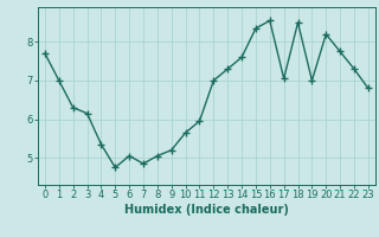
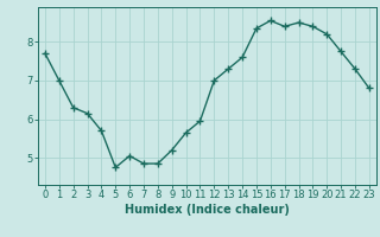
4: 5.35 -> 5.70
8: 5.05 -> 4.85
17: 7.05 -> 8.40
19: 7.00 -> 8.40
